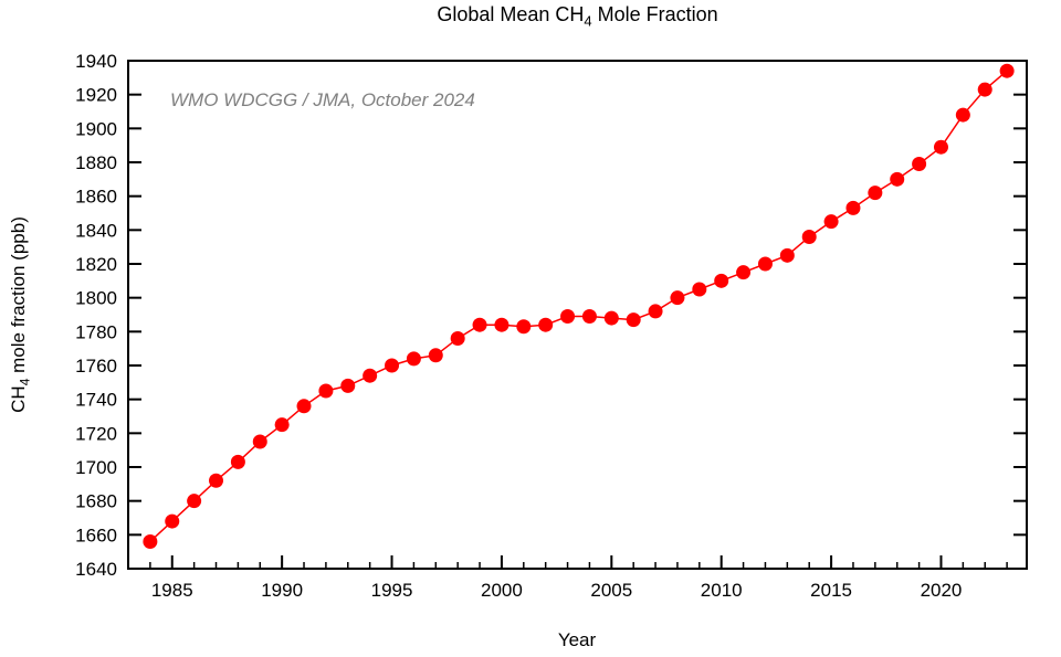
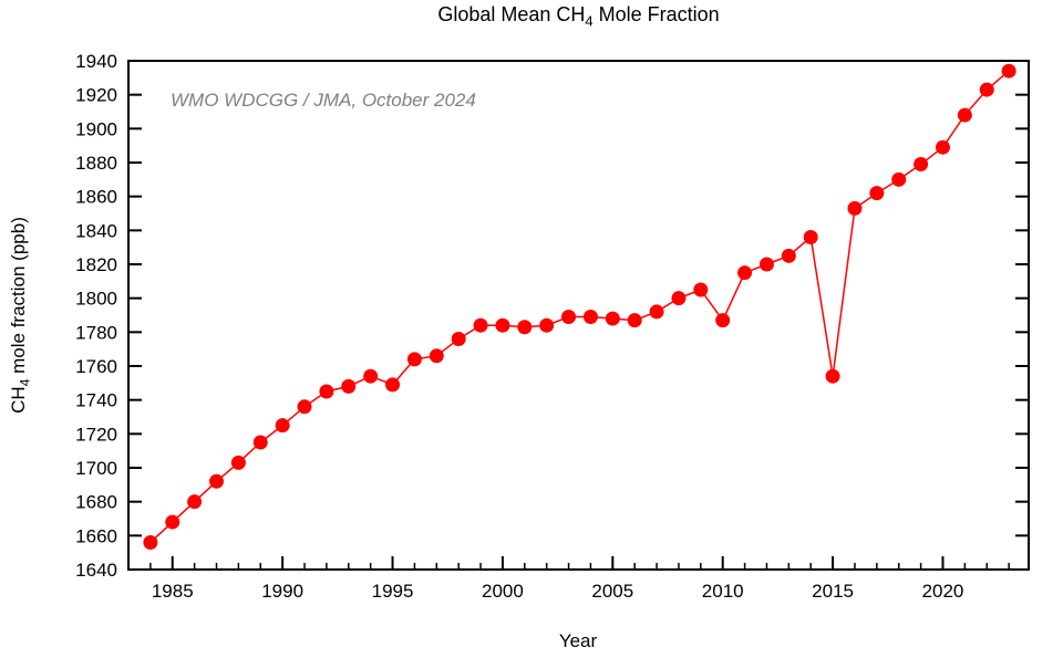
1995: 1760 -> 1749
2010: 1810 -> 1787
2015: 1845 -> 1754
